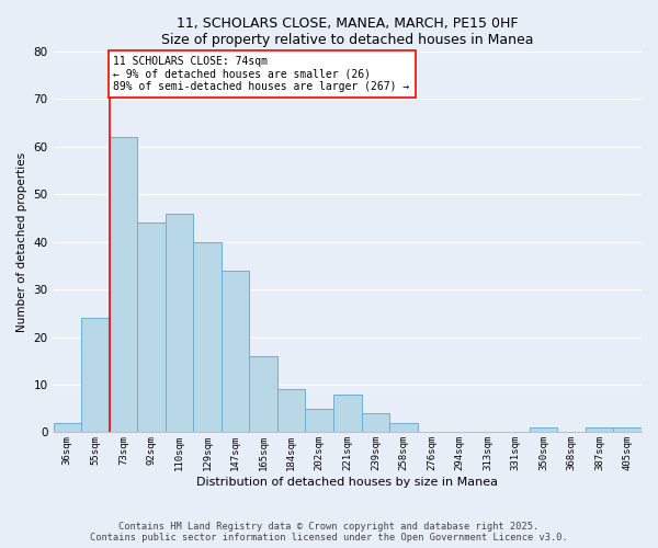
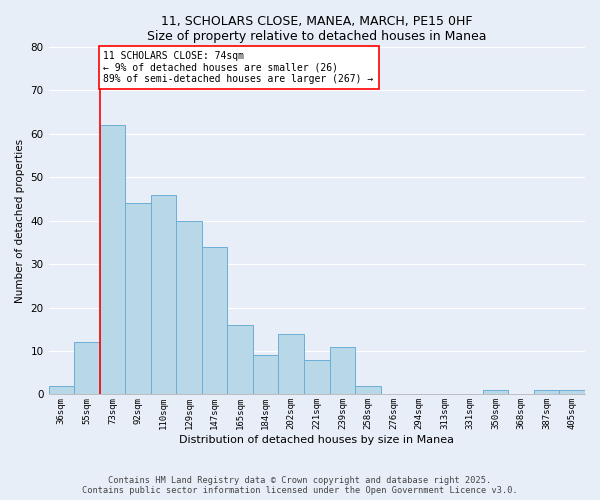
55sqm: 24 -> 12
202sqm: 5 -> 14
239sqm: 4 -> 11
